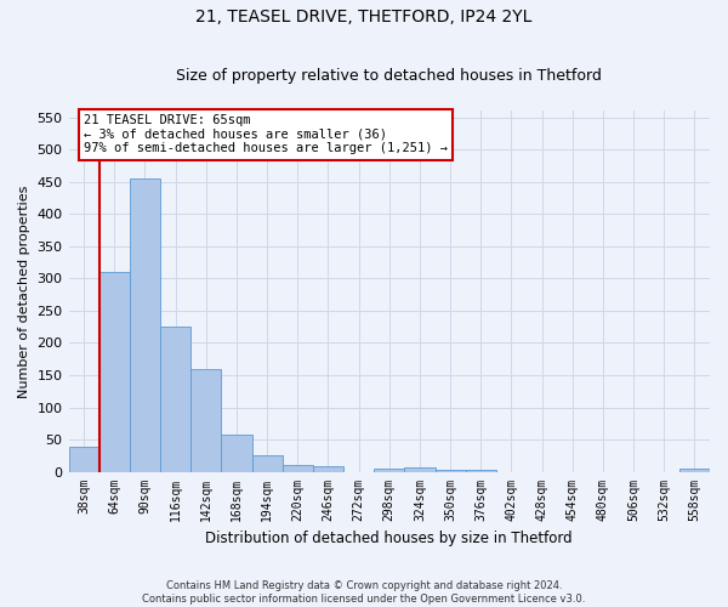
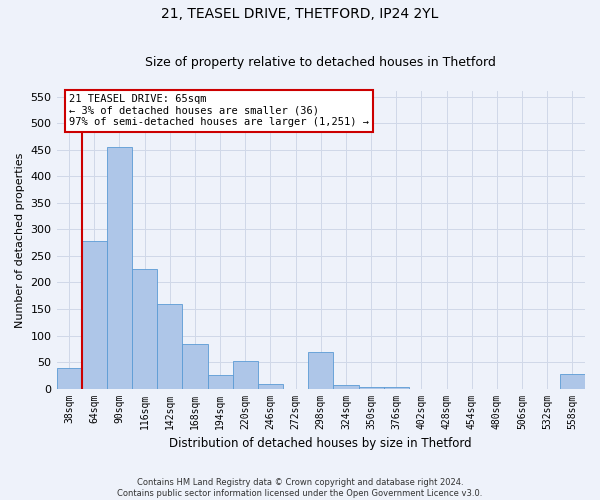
64sqm: 311 -> 278
168sqm: 58 -> 84
220sqm: 11 -> 52
298sqm: 4 -> 68
558sqm: 4 -> 28
